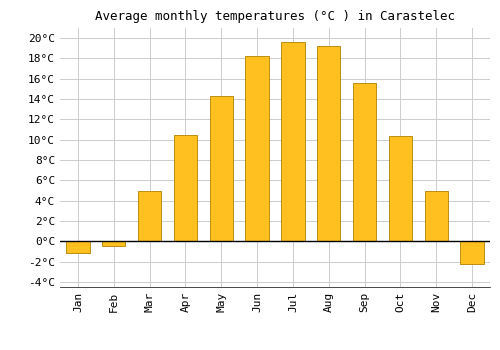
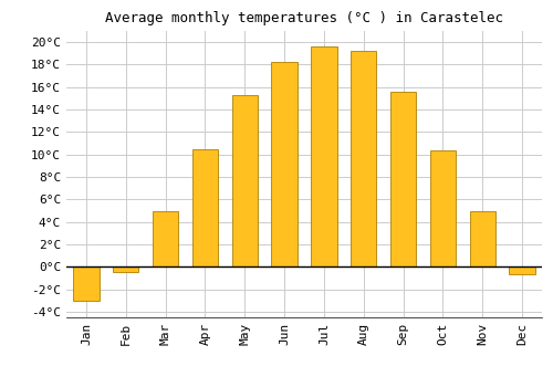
Jan: -1.2°C -> -3.0°C
May: 14.3°C -> 15.3°C
Dec: -2.2°C -> -0.7°C
